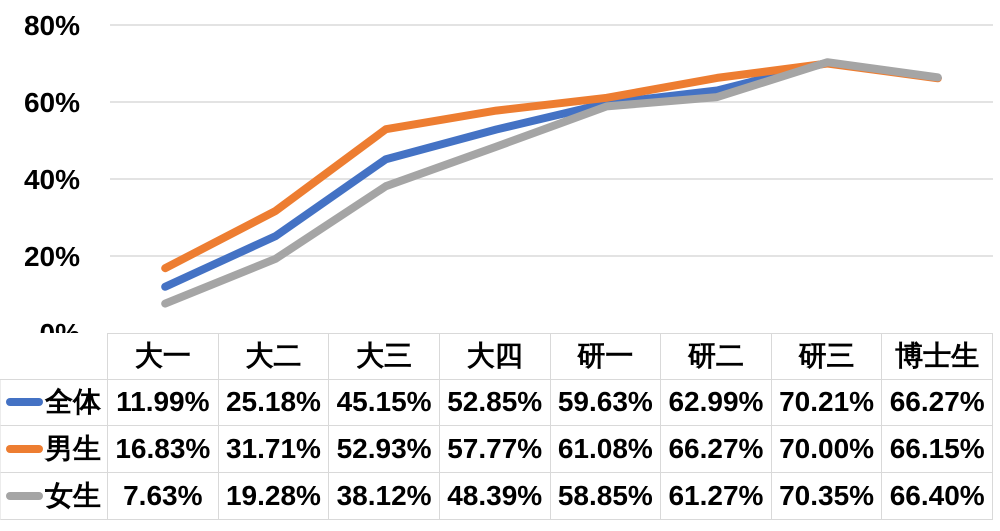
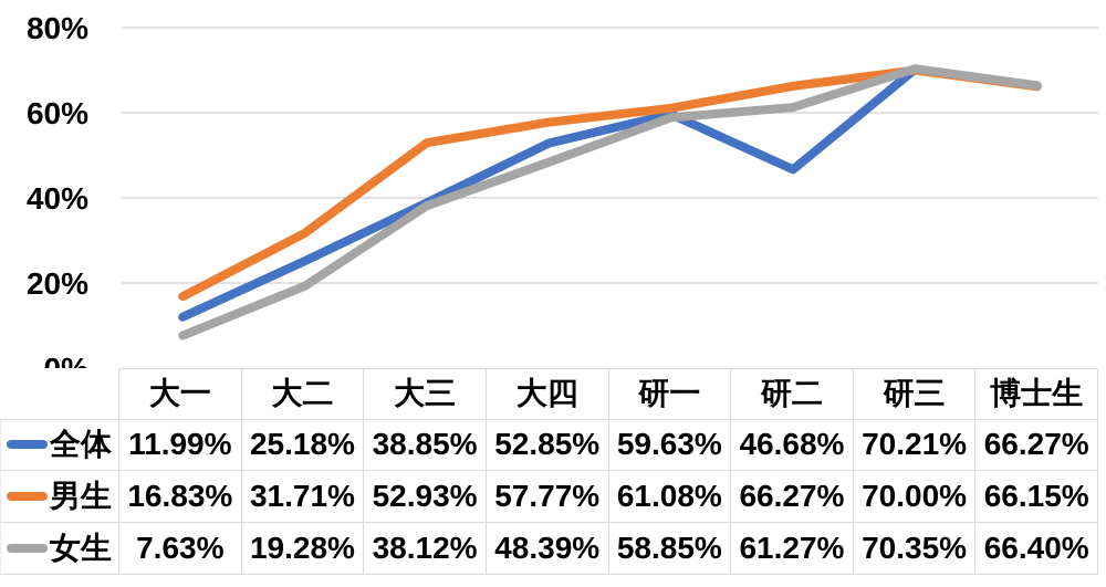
全体/大三: 45.15% -> 38.85%
全体/研二: 62.99% -> 46.68%
